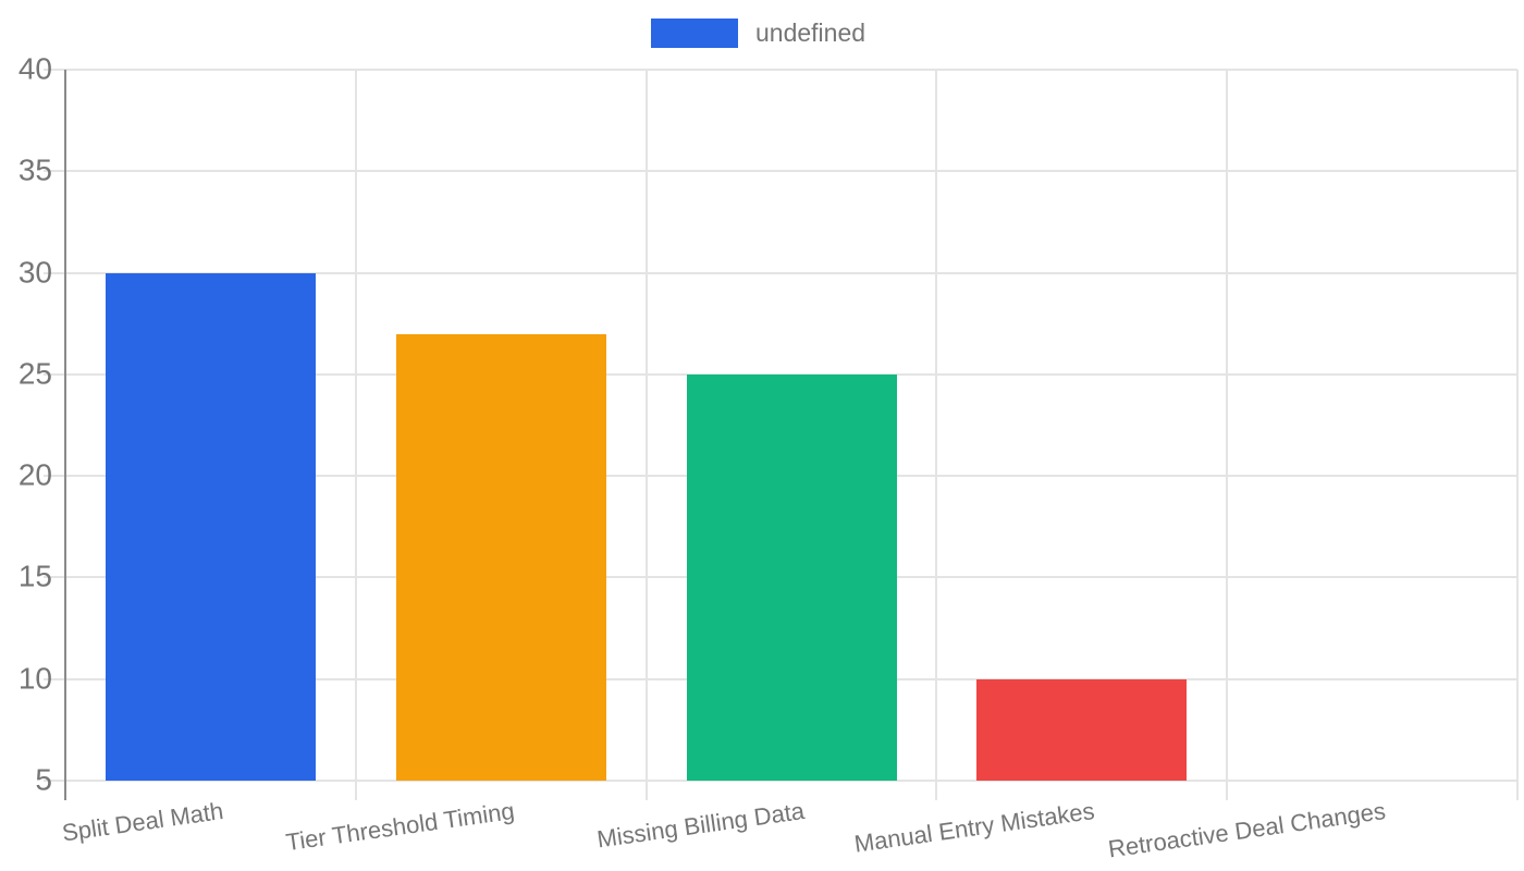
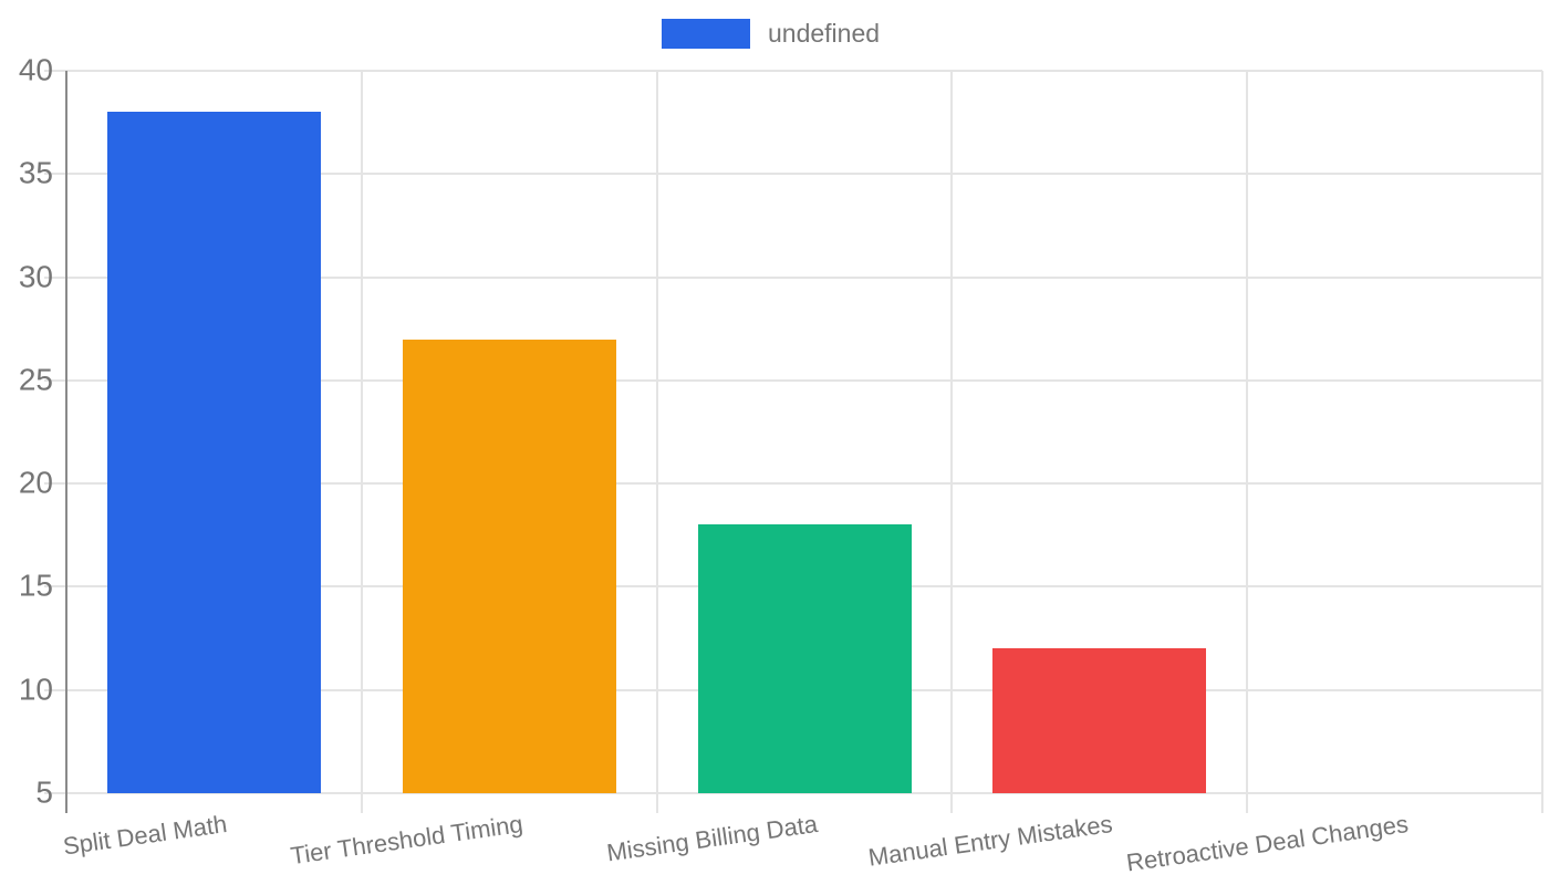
Split Deal Math: 30 -> 38
Missing Billing Data: 25 -> 18
Manual Entry Mistakes: 10 -> 12
